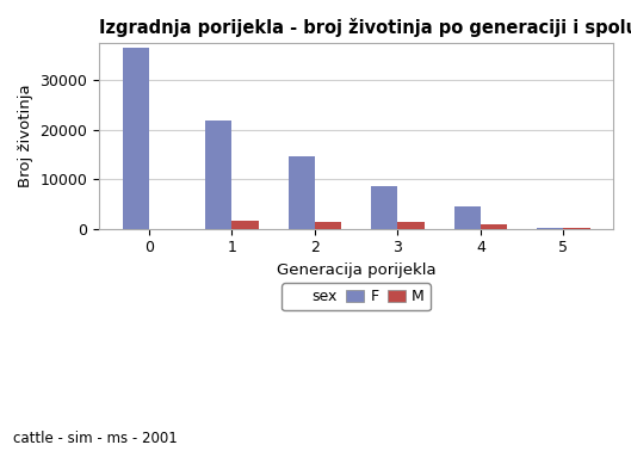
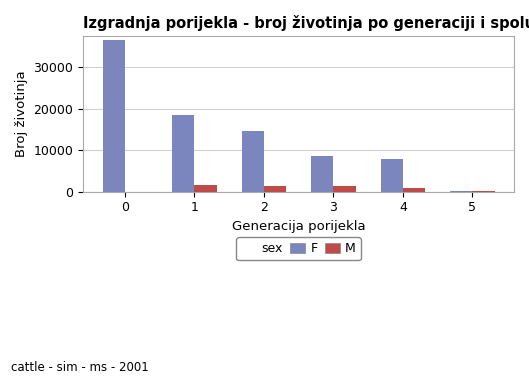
F/1: 21800 -> 18500
F/4: 4500 -> 8000
